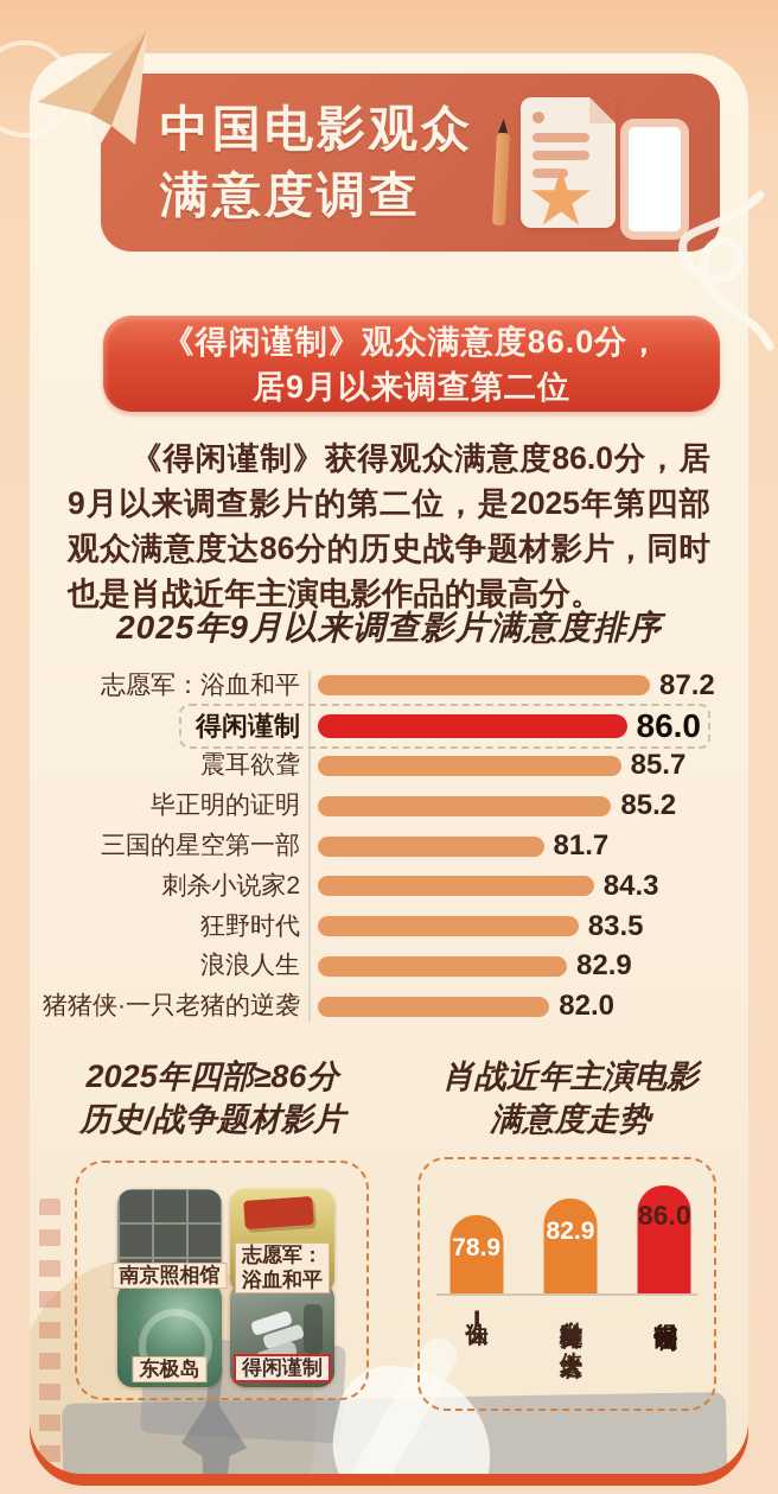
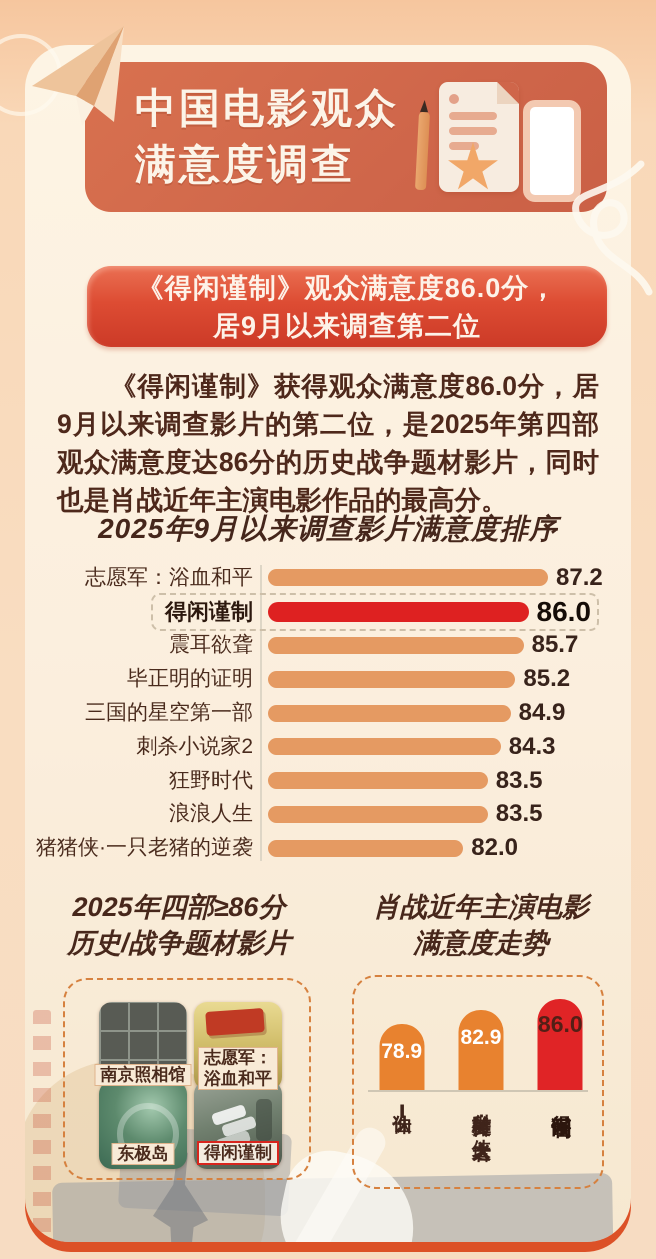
2025年9月以来调查影片满意度排序/三国的星空第一部: 81.7 -> 84.9
2025年9月以来调查影片满意度排序/浪浪人生: 82.9 -> 83.5
